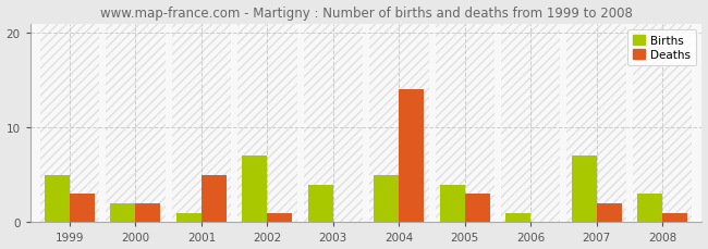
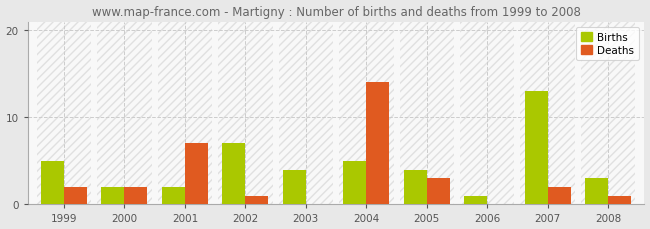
Deaths/1999: 3 -> 2
Births/2001: 1 -> 2
Deaths/2001: 5 -> 7
Births/2007: 7 -> 13
